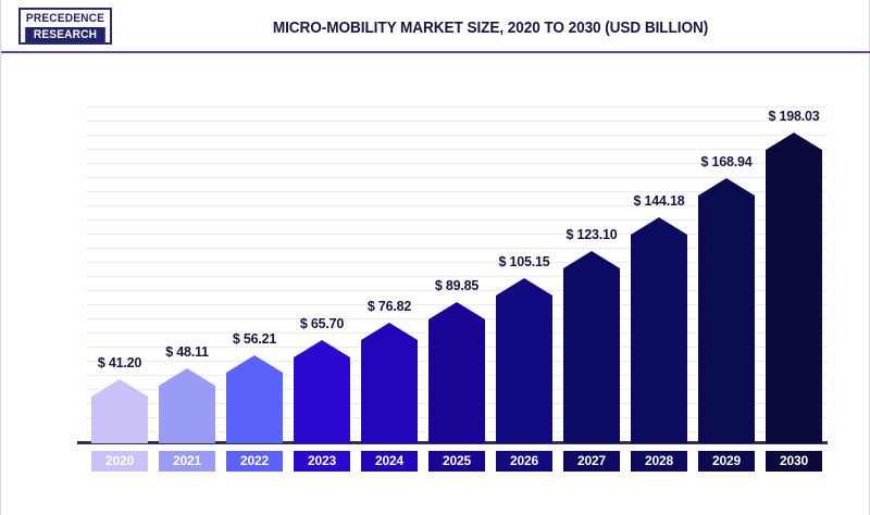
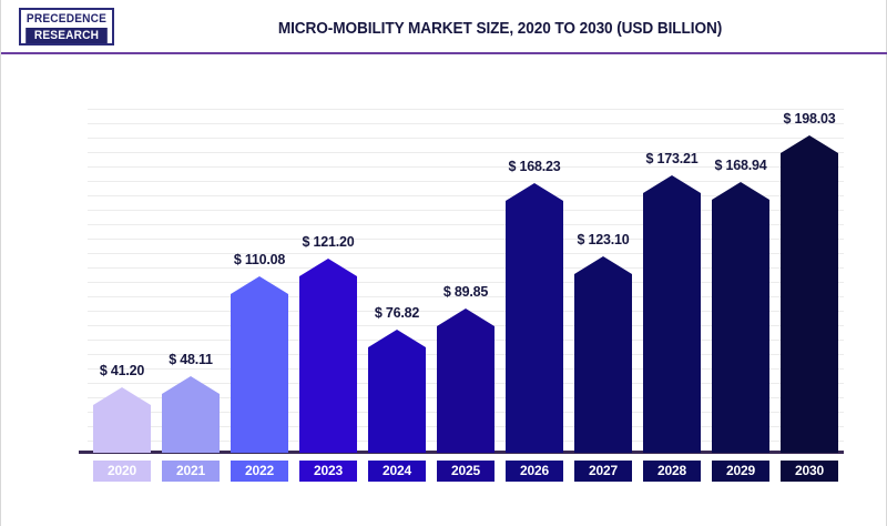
2022: 56.21 -> 110.08
2023: 65.70 -> 121.20
2026: 105.15 -> 168.23
2028: 144.18 -> 173.21
